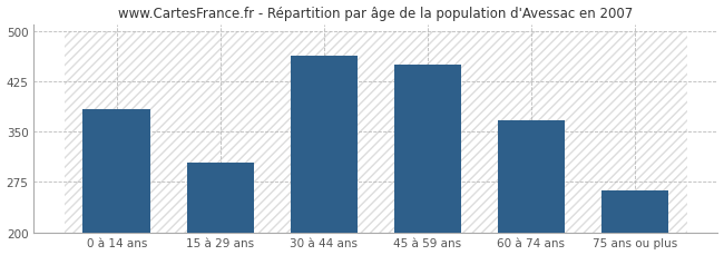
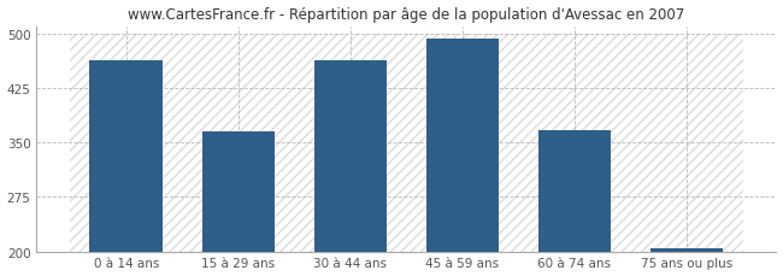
0 à 14 ans: 384 -> 463
15 à 29 ans: 304 -> 365
45 à 59 ans: 450 -> 492
75 ans ou plus: 262 -> 204
